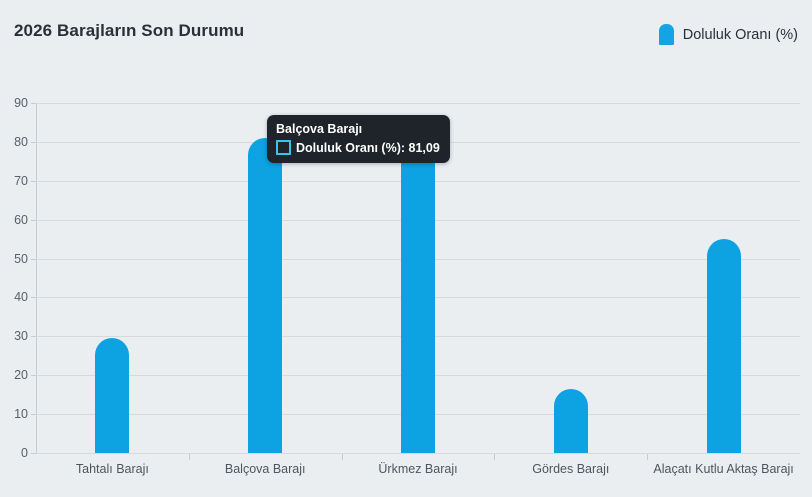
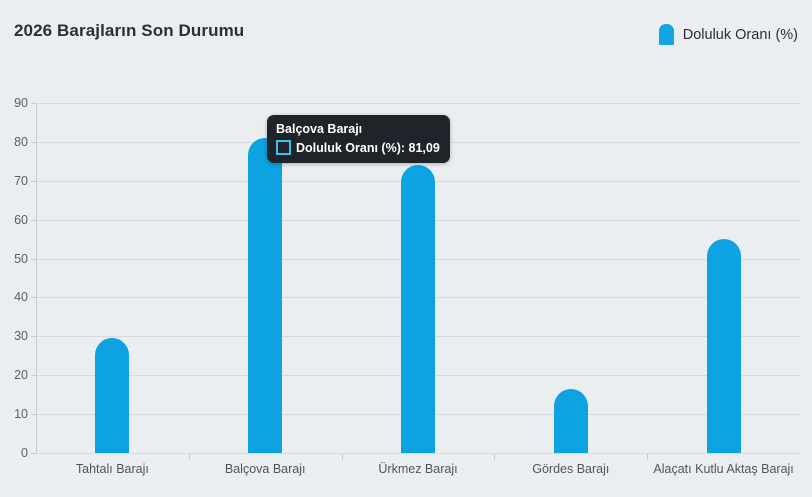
Ürkmez Barajı: 86 -> 74
